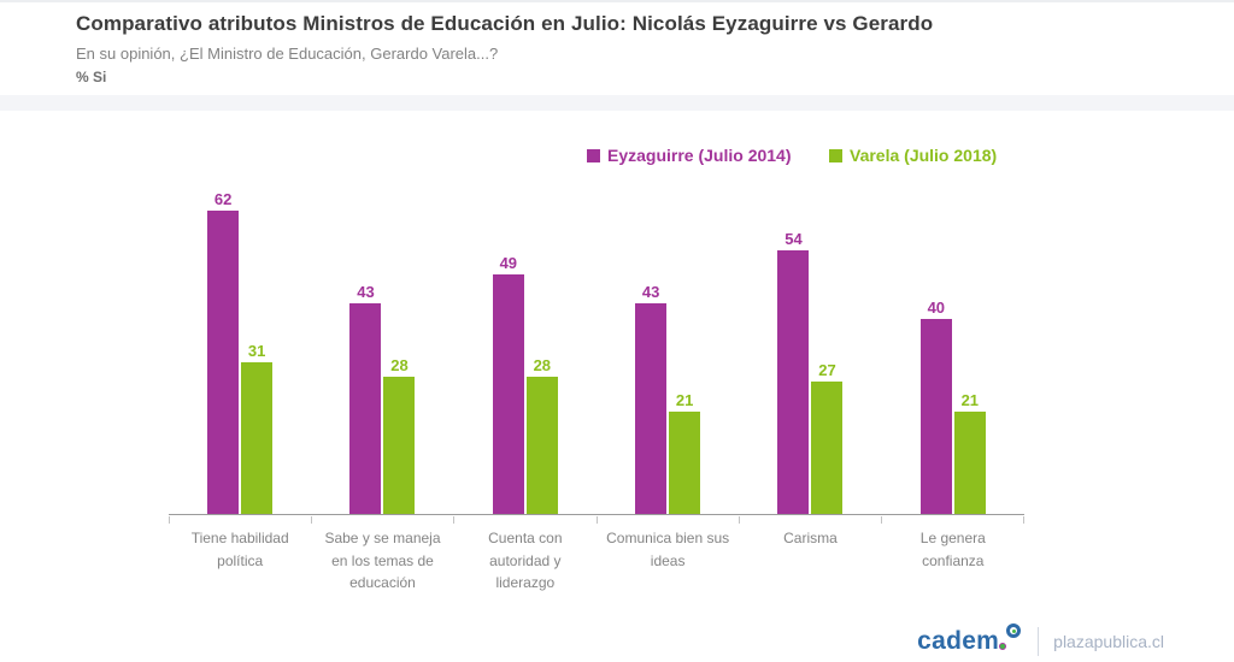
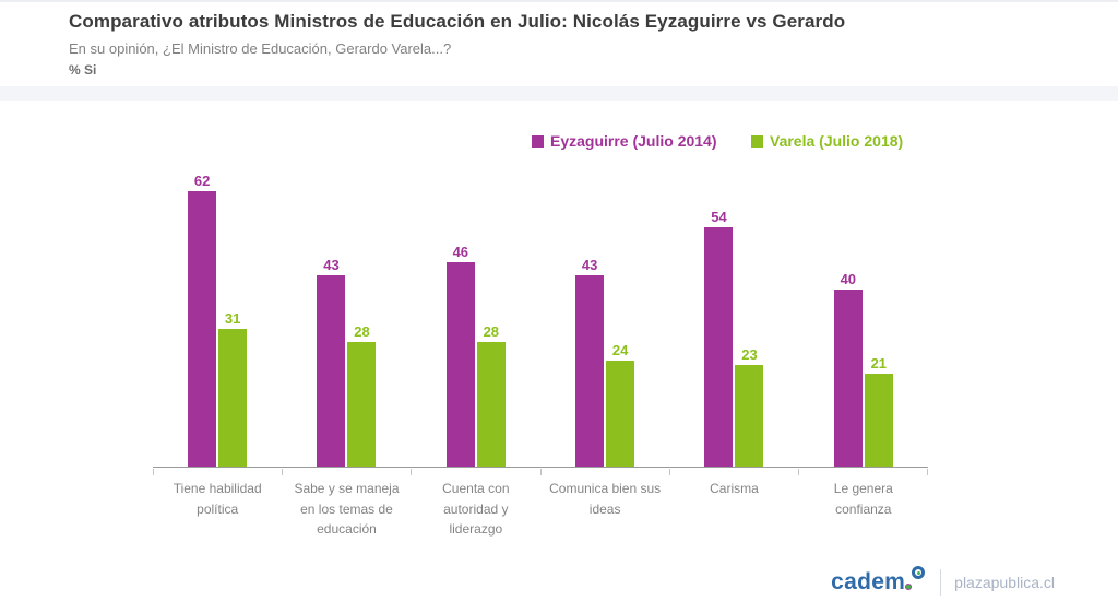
Eyzaguirre (Julio 2014)/Cuenta con autoridad y liderazgo: 49 -> 46
Varela (Julio 2018)/Comunica bien sus ideas: 21 -> 24
Varela (Julio 2018)/Carisma: 27 -> 23
